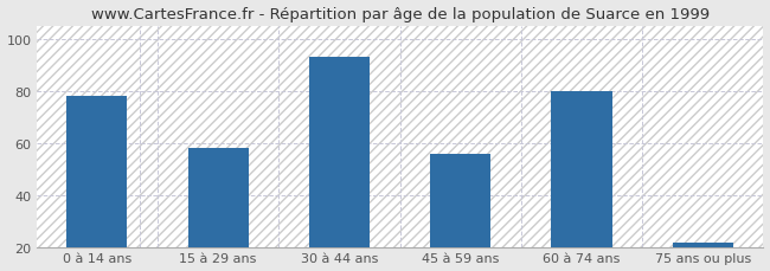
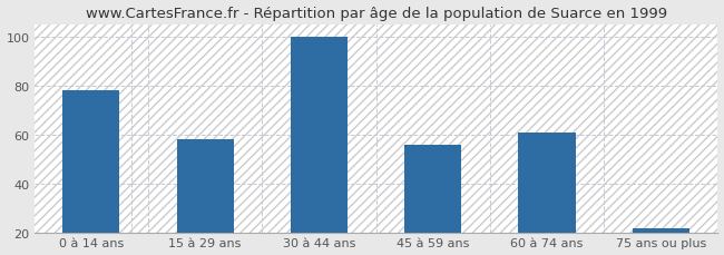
30 à 44 ans: 93 -> 100
60 à 74 ans: 80 -> 61
